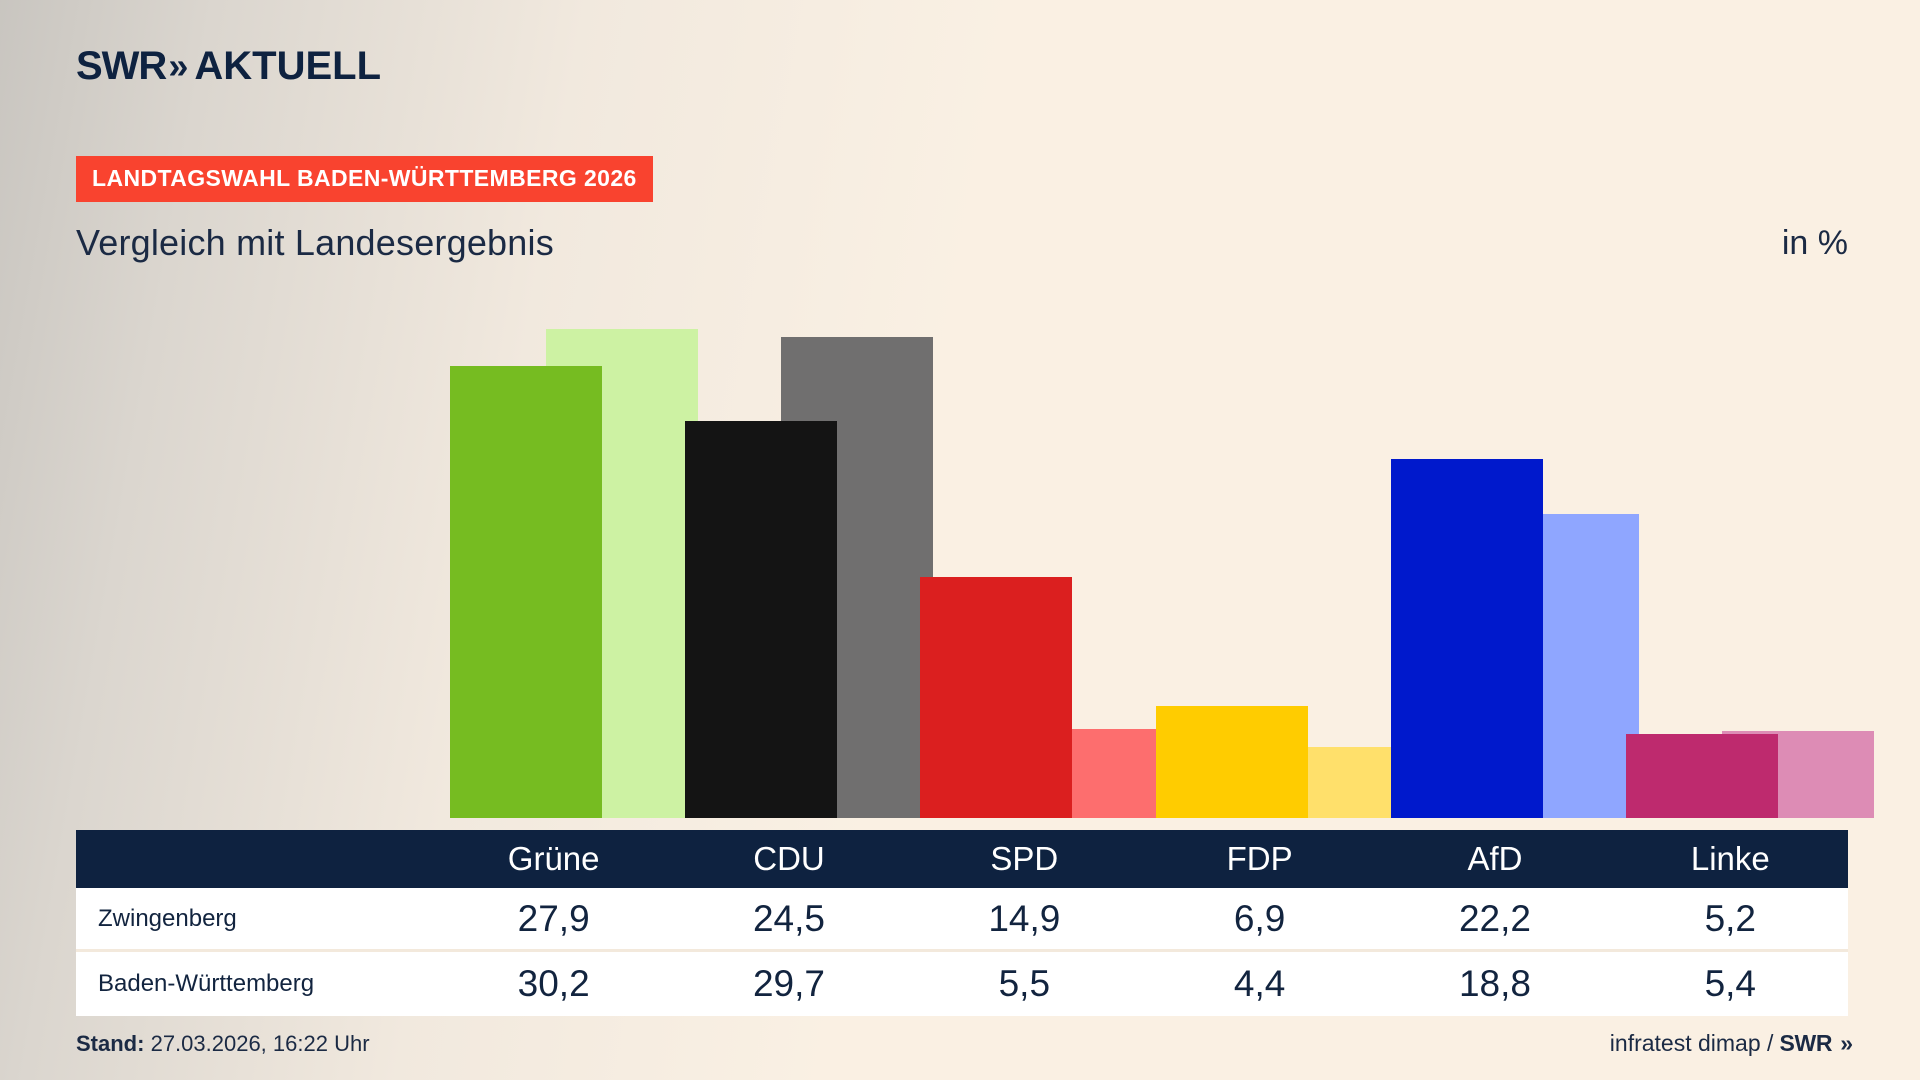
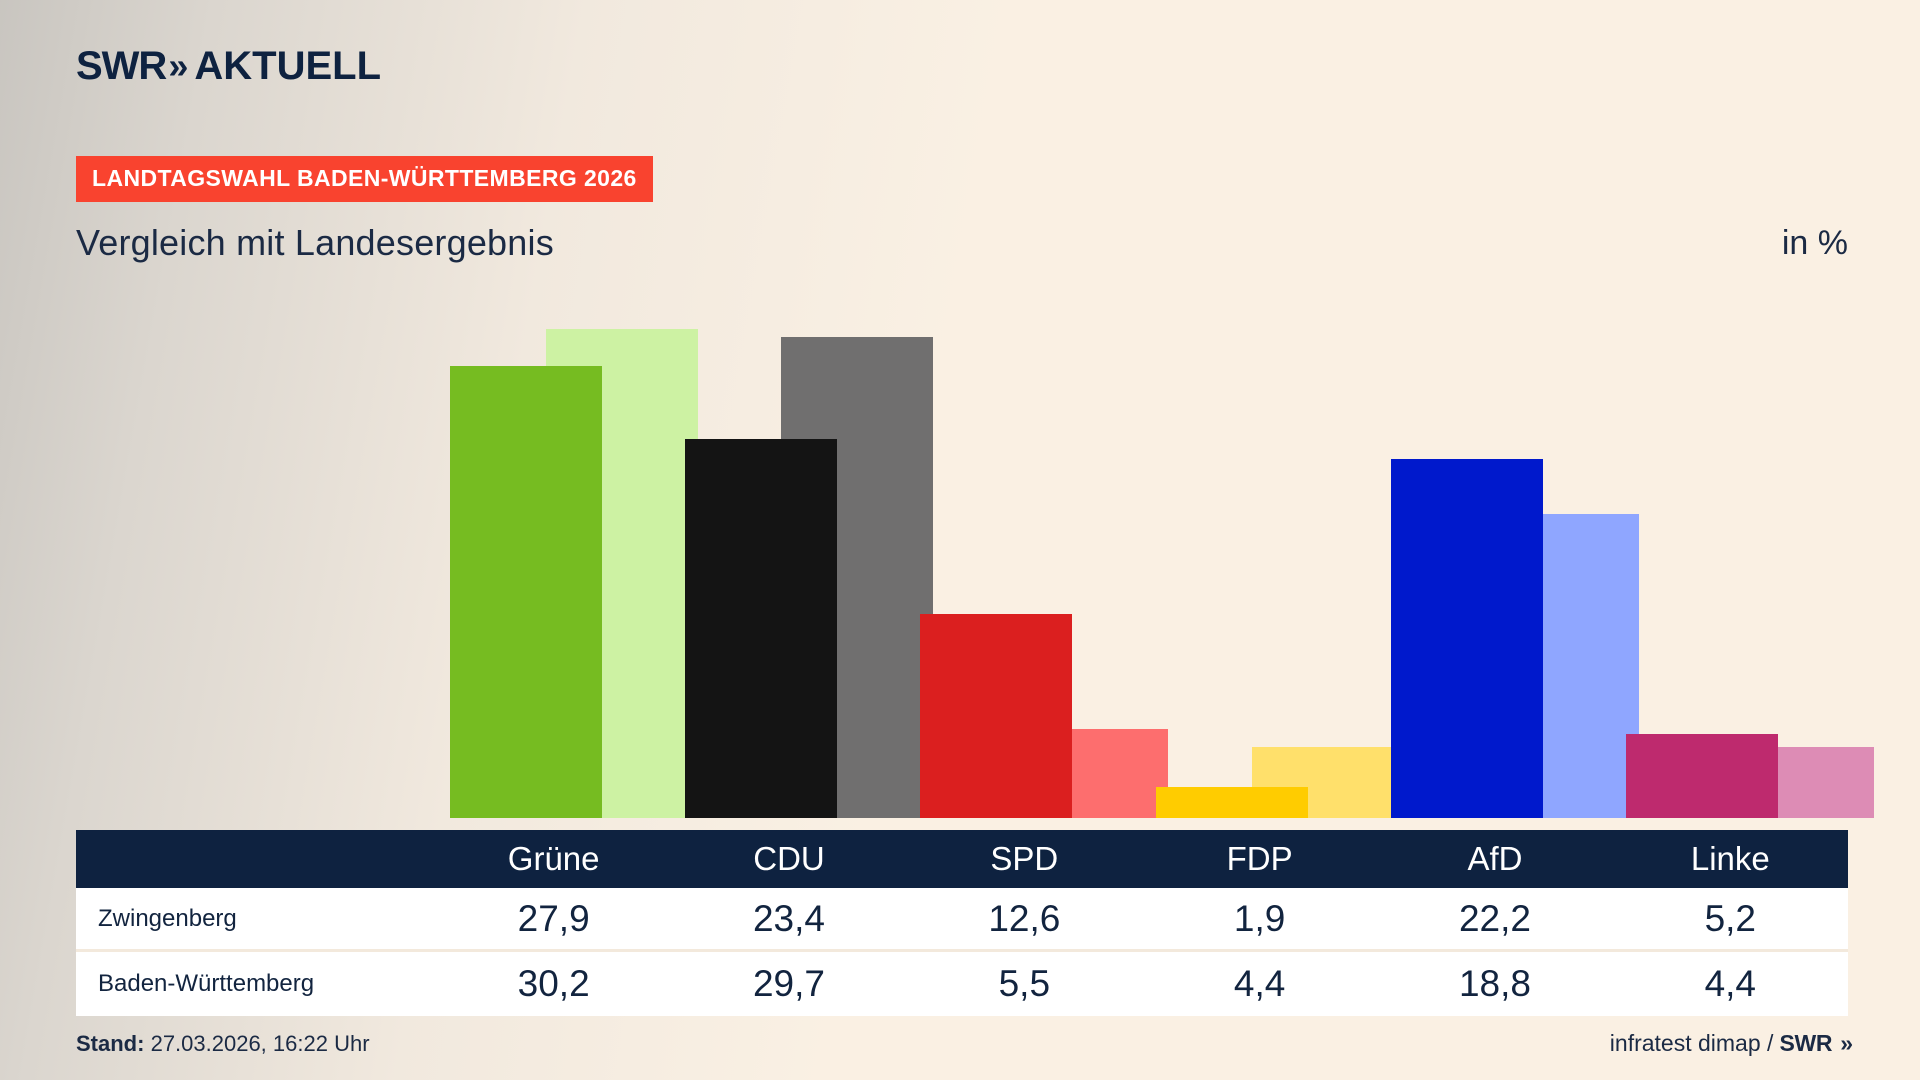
Zwingenberg/CDU: 24,5 -> 23,4
Zwingenberg/SPD: 14,9 -> 12,6
Zwingenberg/FDP: 6,9 -> 1,9
Baden-Württemberg/Linke: 5,4 -> 4,4
